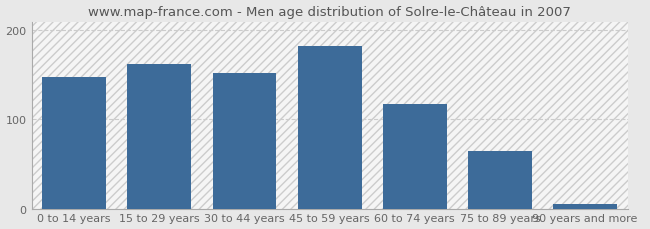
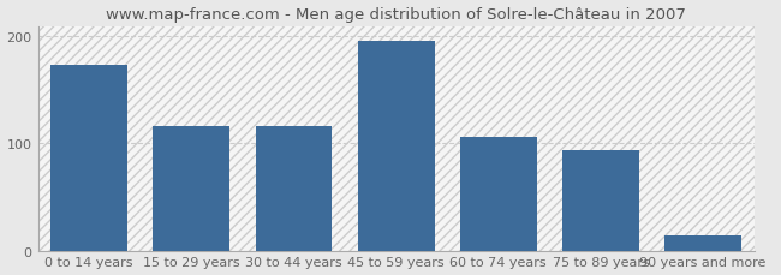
0 to 14 years: 148 -> 174
15 to 29 years: 162 -> 116
30 to 44 years: 152 -> 116
45 to 59 years: 182 -> 196
60 to 74 years: 117 -> 106
75 to 89 years: 65 -> 94
90 years and more: 5 -> 14
